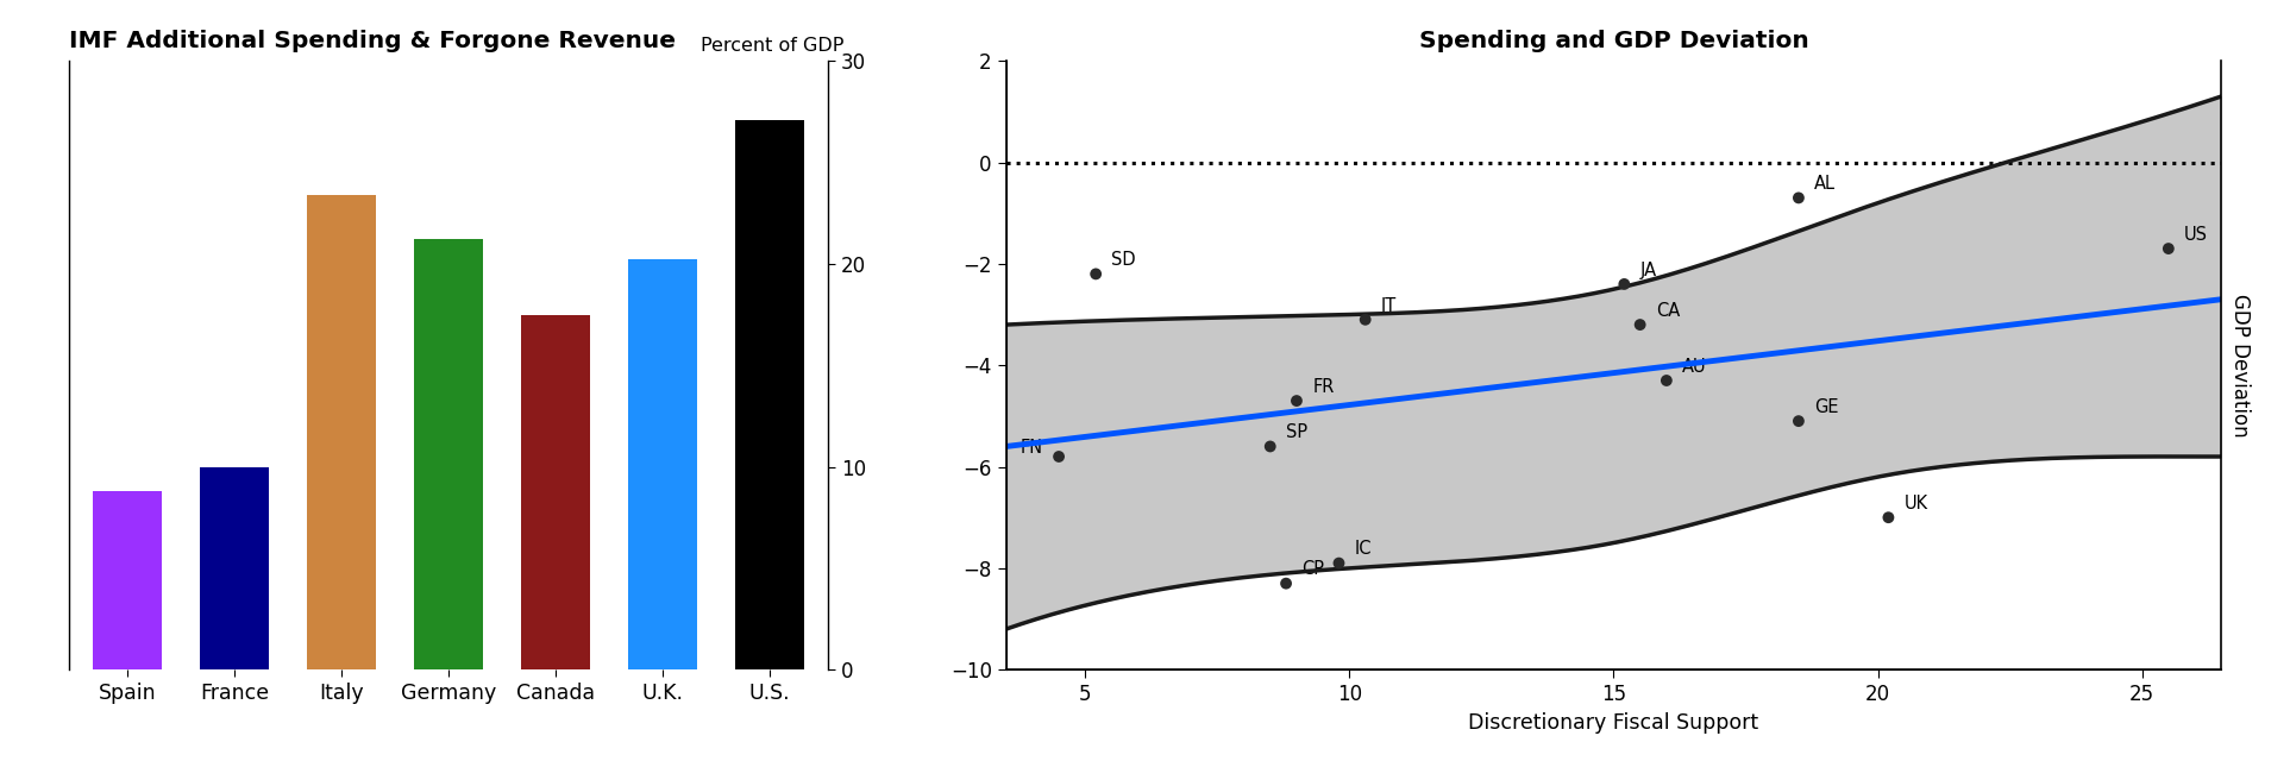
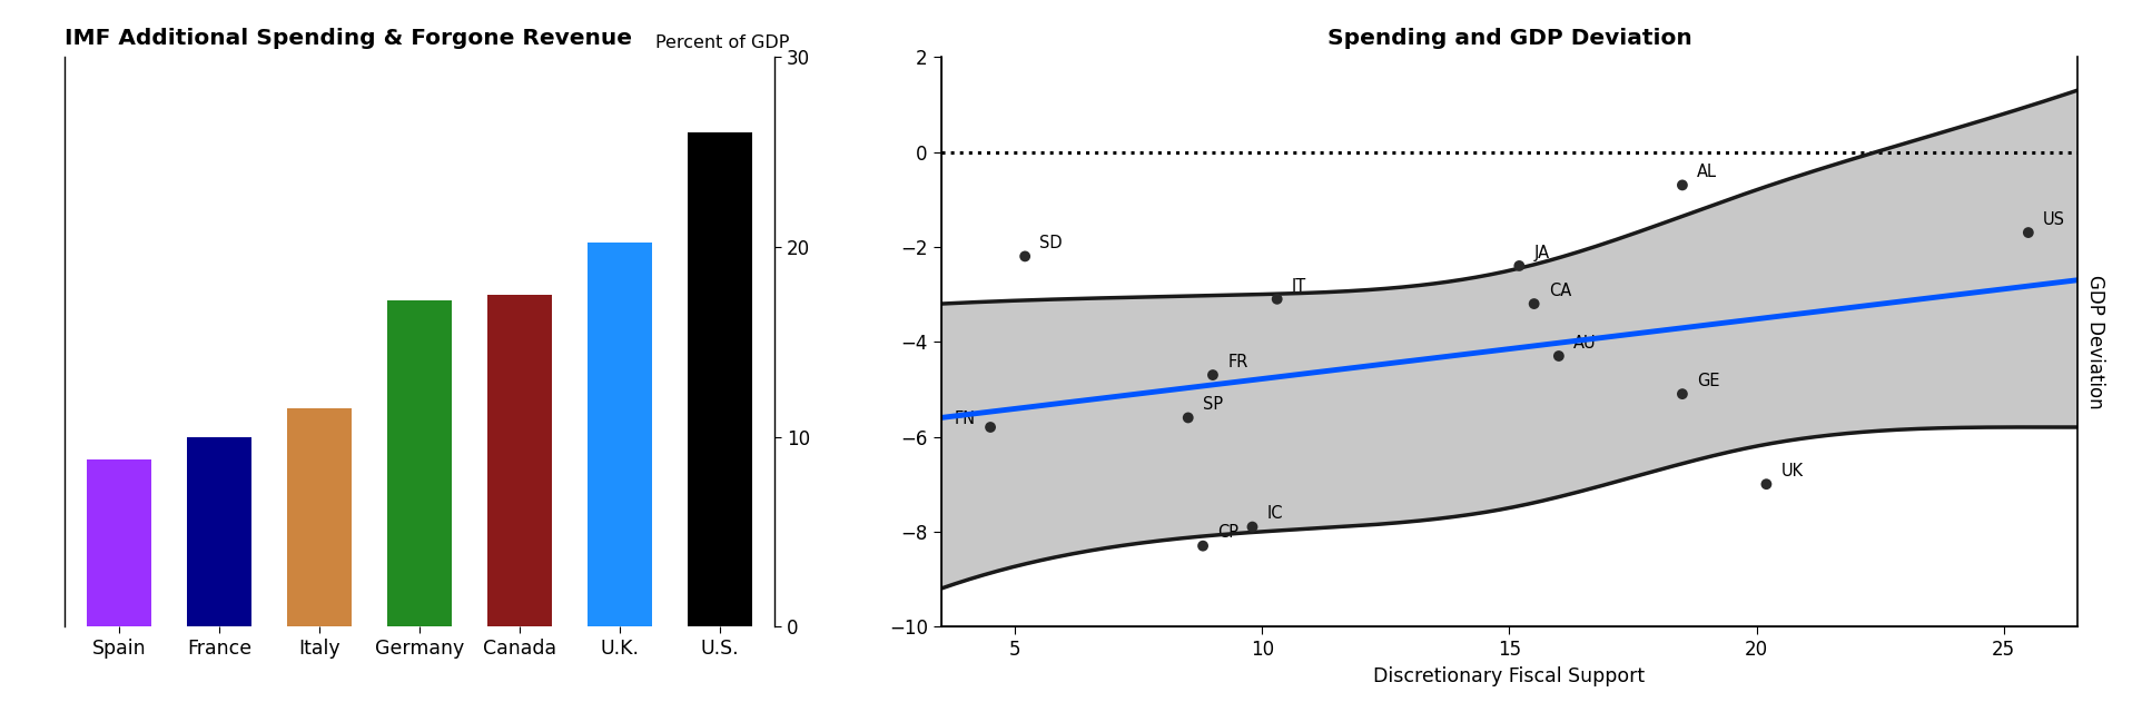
IMF Additional Spending & Forgone Revenue/Italy: 23.4 -> 11.5
IMF Additional Spending & Forgone Revenue/Germany: 21.2 -> 17.2
IMF Additional Spending & Forgone Revenue/U.S.: 27.1 -> 26.0
